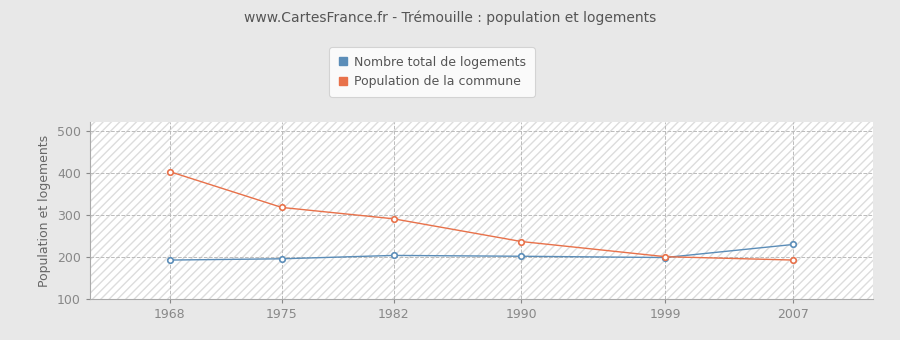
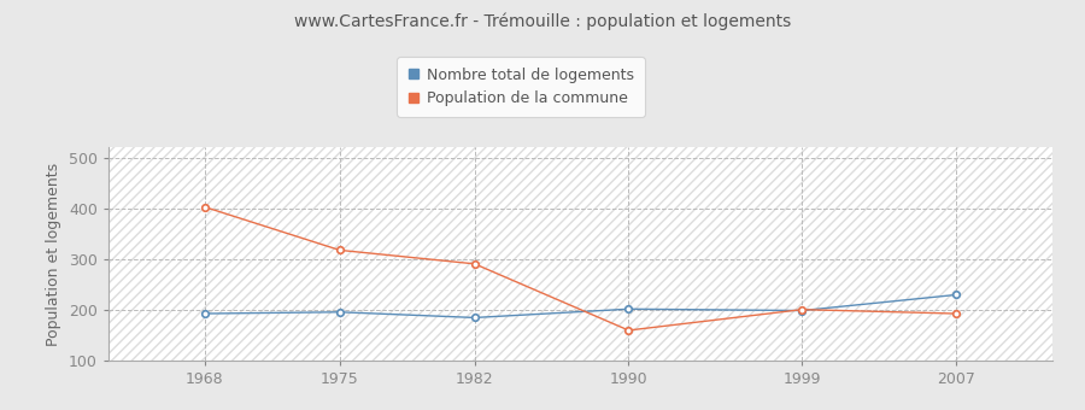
Nombre total de logements/1982: 204 -> 185
Population de la commune/1990: 237 -> 160
